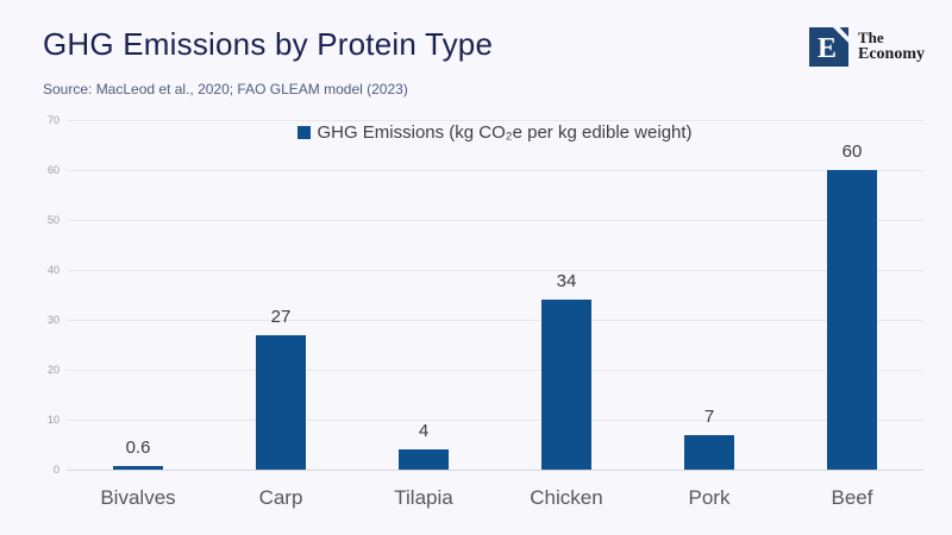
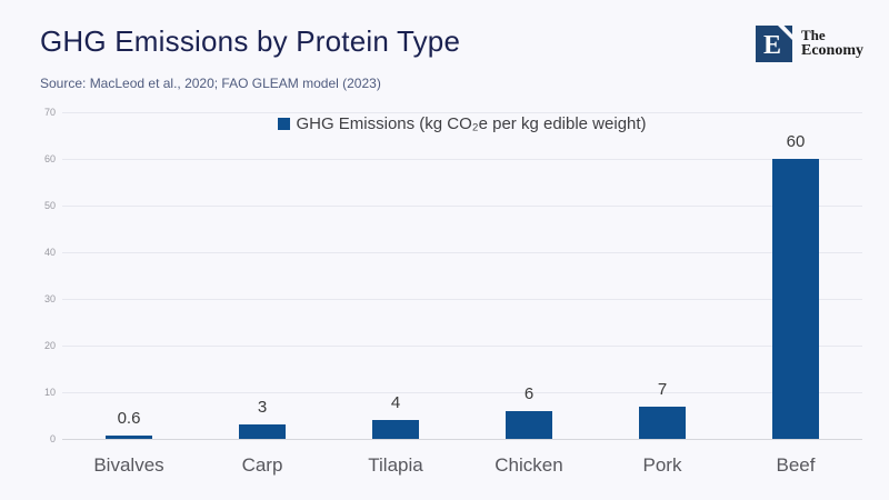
Carp: 27 -> 3
Chicken: 34 -> 6
